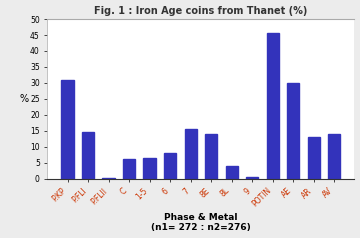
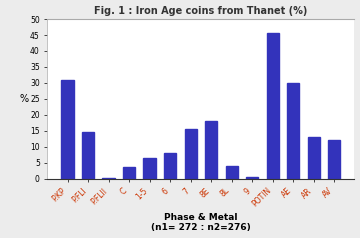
C: 6.0 -> 3.5
8E: 14.0 -> 18.0
AV: 14.0 -> 12.0
